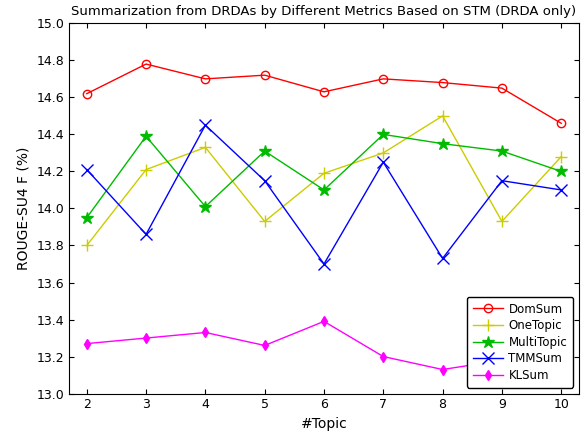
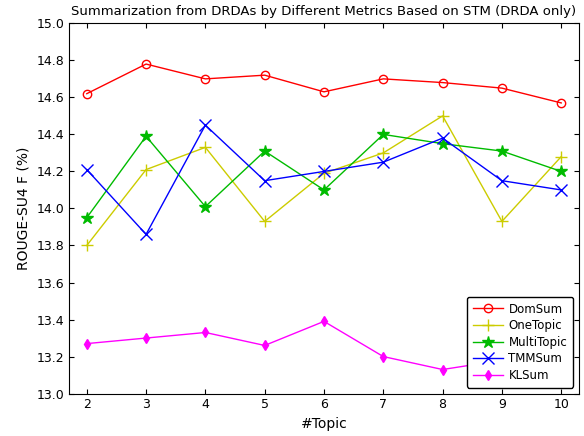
TMMSum/6: 13.70 -> 14.20
TMMSum/8: 13.73 -> 14.38
DomSum/10: 14.46 -> 14.57
